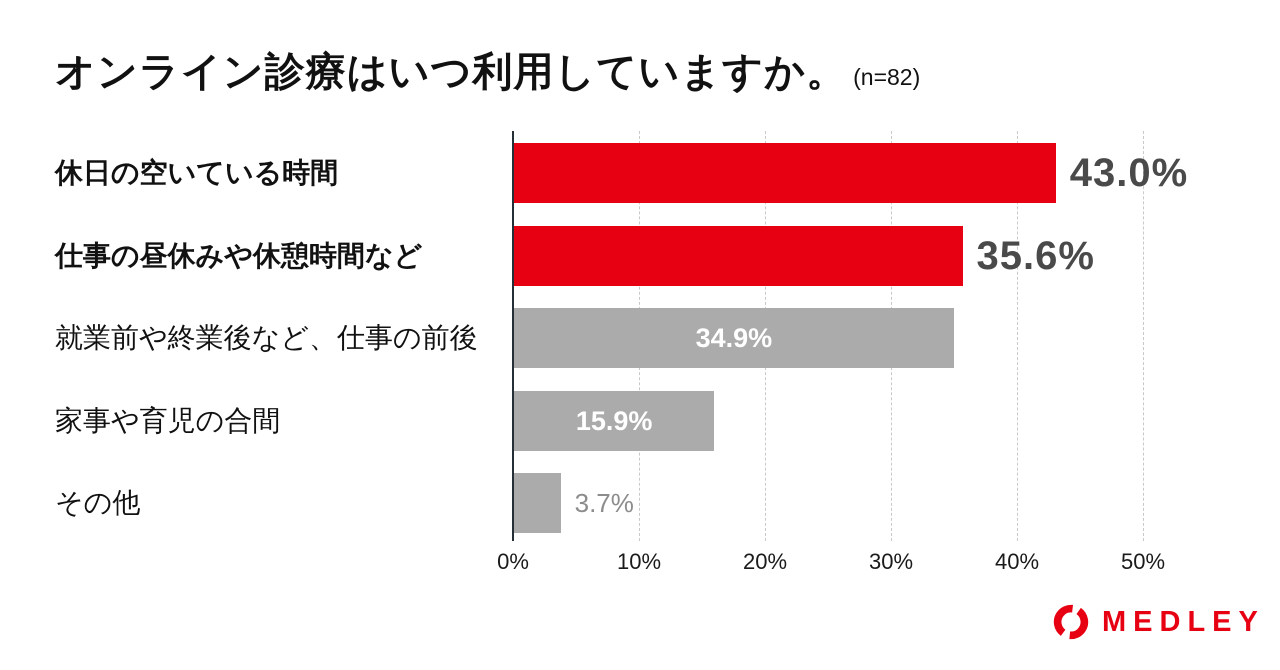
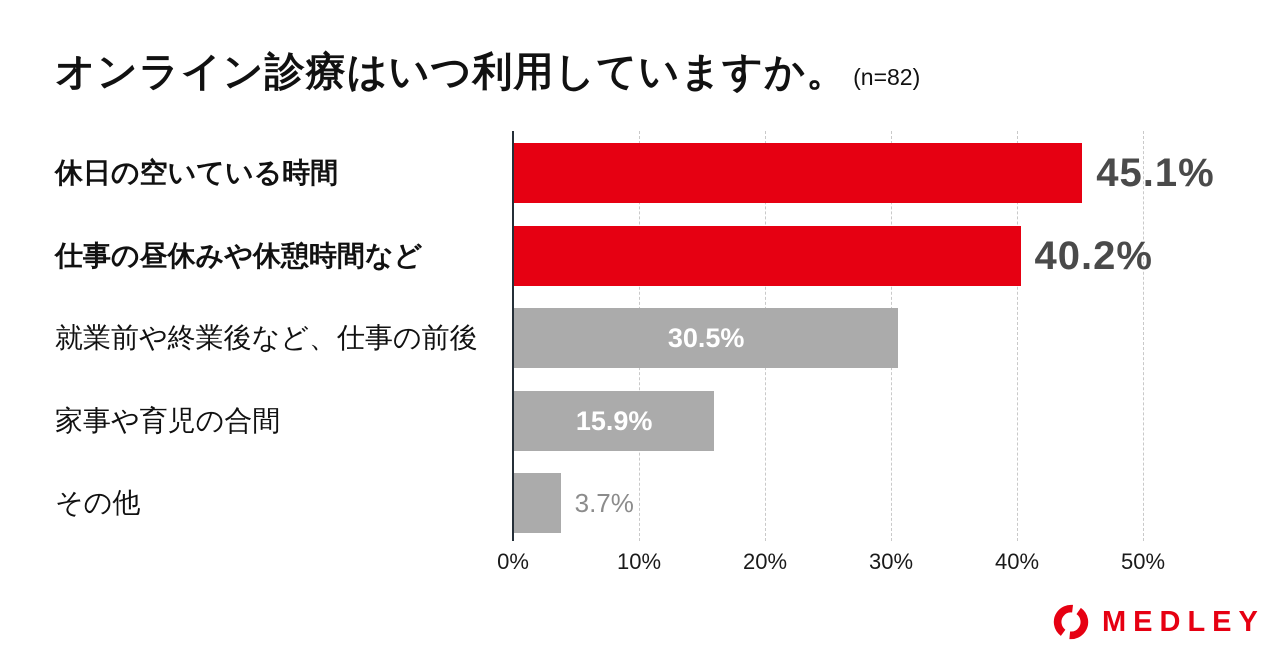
休日の空いている時間: 43.0% -> 45.1%
仕事の昼休みや休憩時間など: 35.6% -> 40.2%
就業前や終業後など、仕事の前後: 34.9% -> 30.5%
